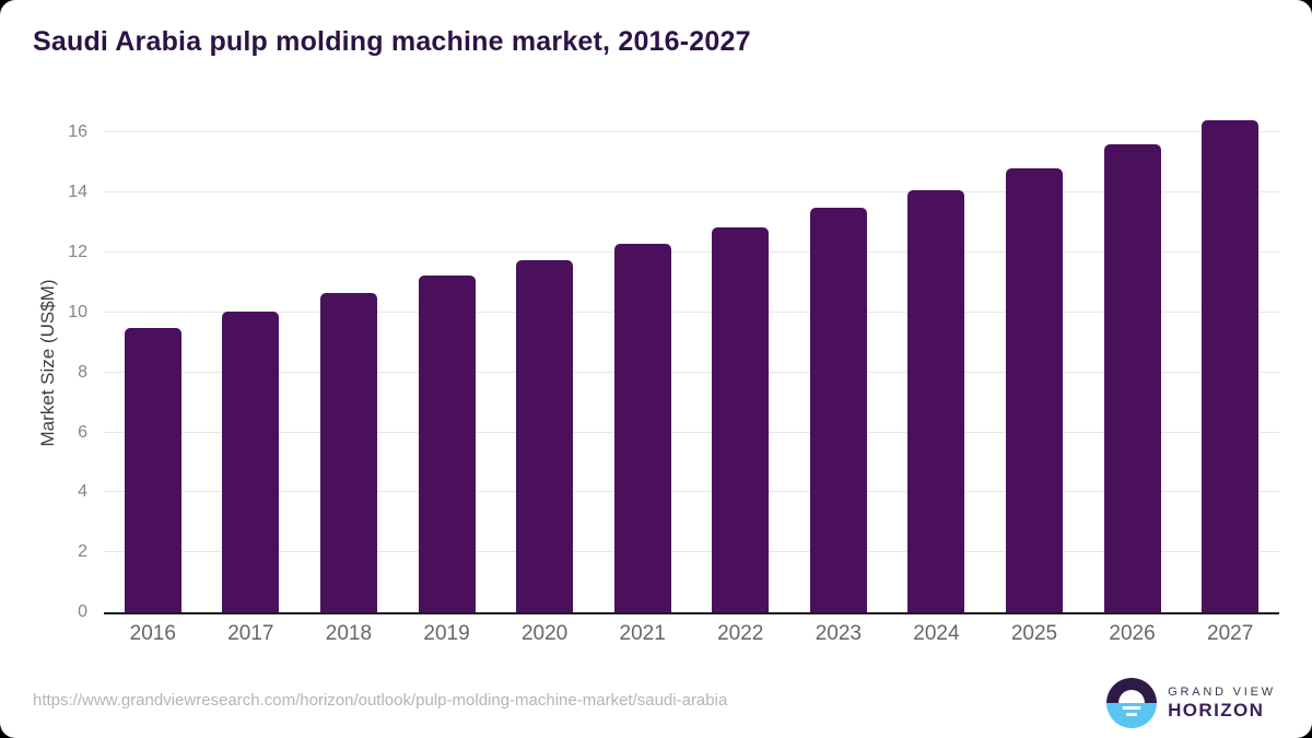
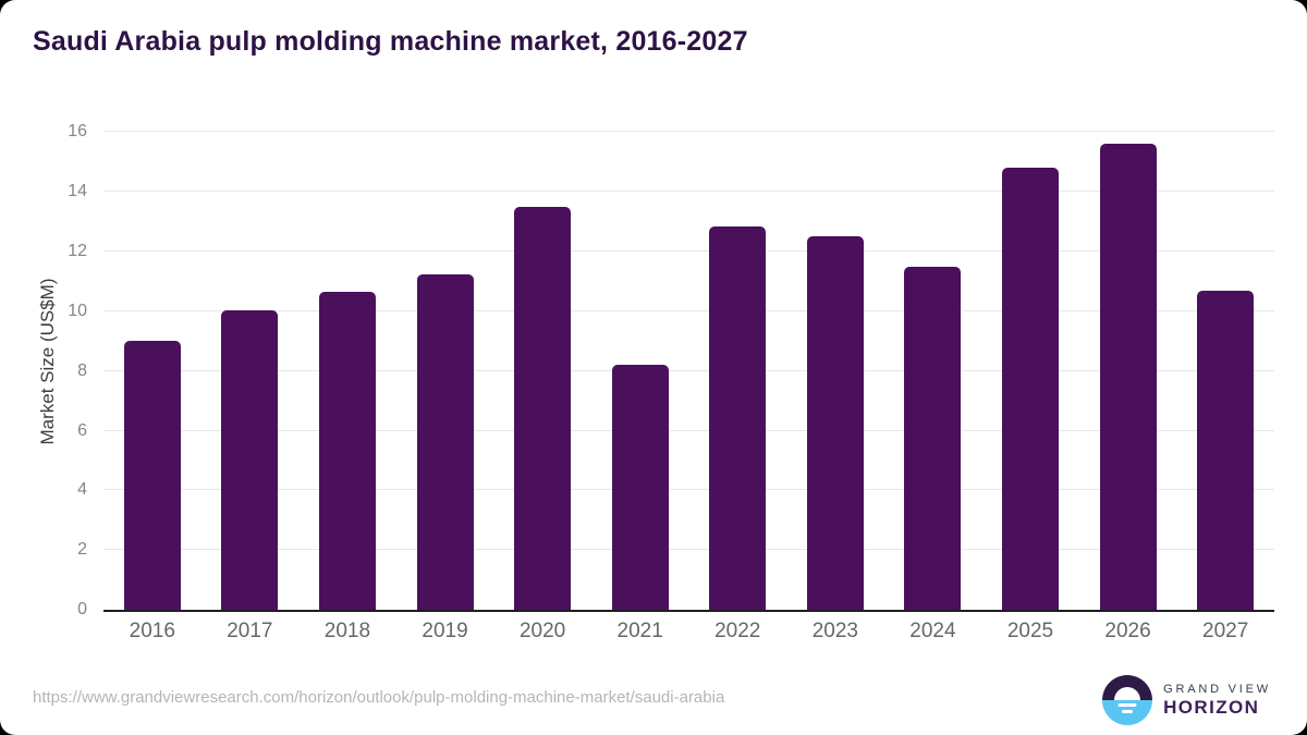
2016: 9.5 -> 9.0
2020: 11.8 -> 13.5
2021: 12.3 -> 8.2
2023: 13.5 -> 12.5
2024: 14.1 -> 11.5
2027: 16.4 -> 10.7
